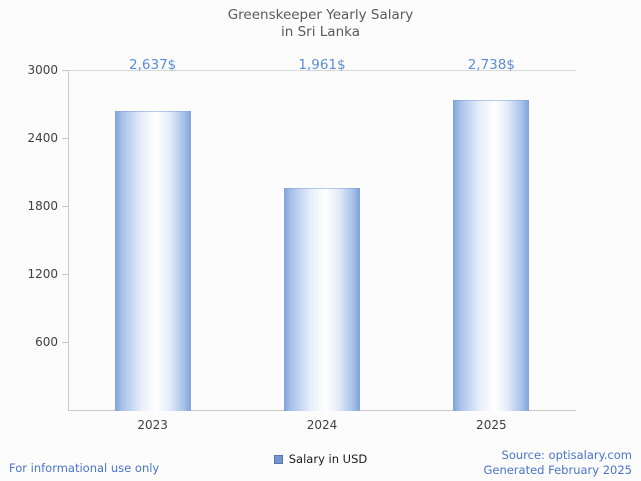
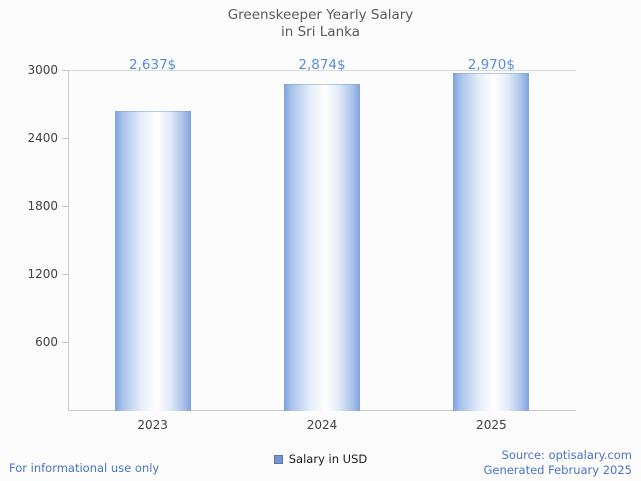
2024: 1,961 -> 2,874
2025: 2,738 -> 2,970
